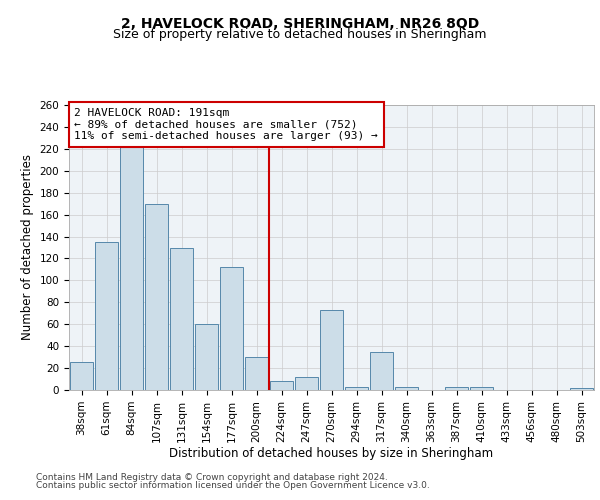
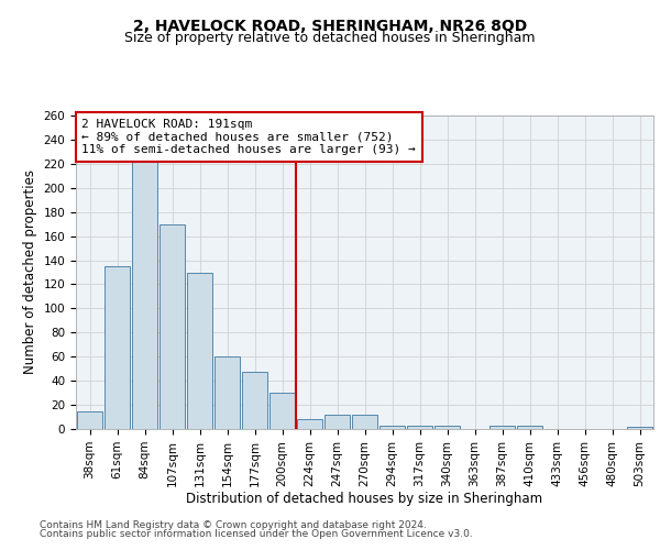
38sqm: 26 -> 15
177sqm: 112 -> 47
270sqm: 73 -> 12
317sqm: 35 -> 3
